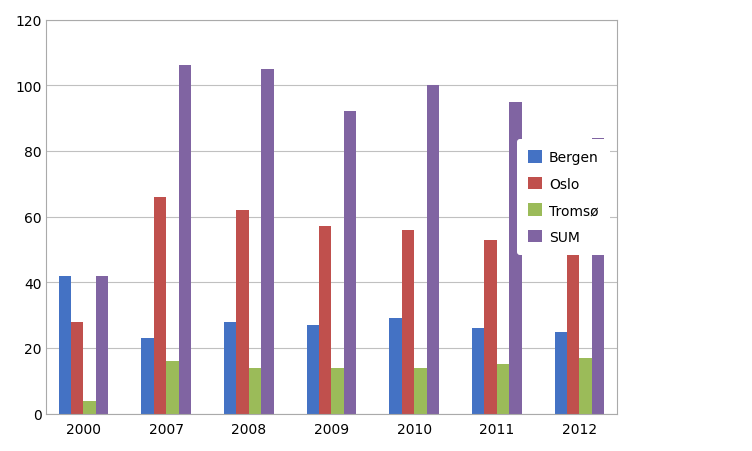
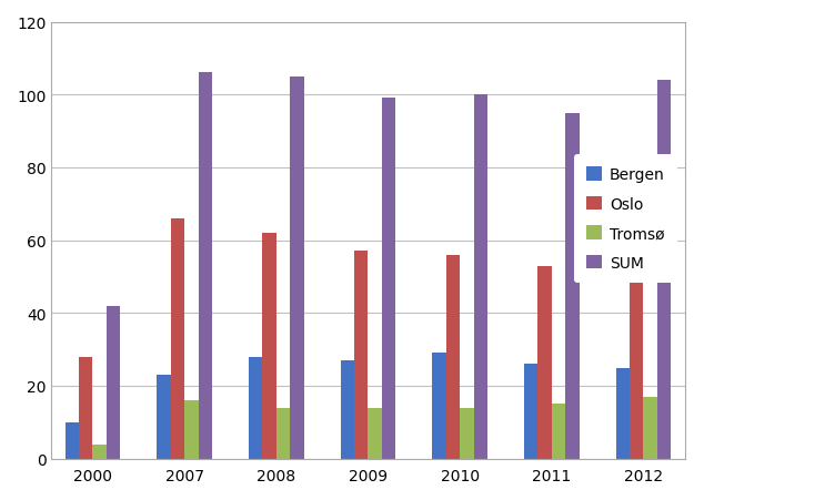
Bergen/2000: 42 -> 10
SUM/2009: 92 -> 99
SUM/2012: 84 -> 104
